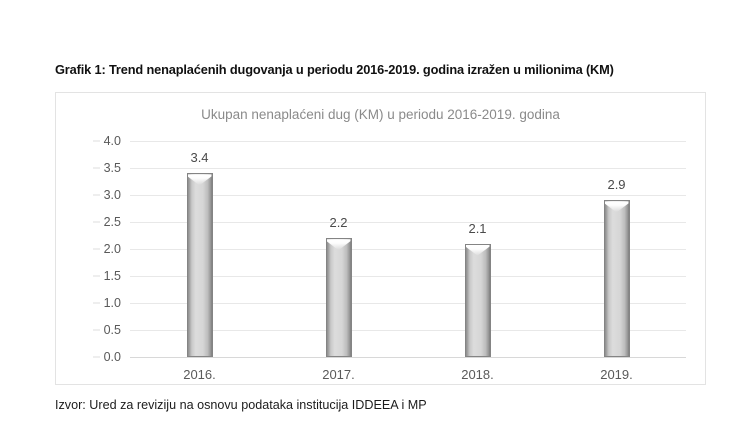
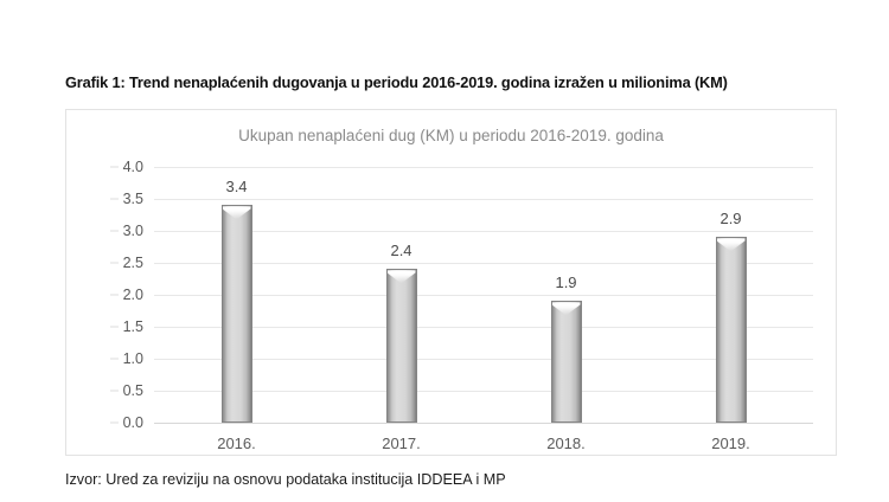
2017.: 2.2 -> 2.4
2018.: 2.1 -> 1.9
